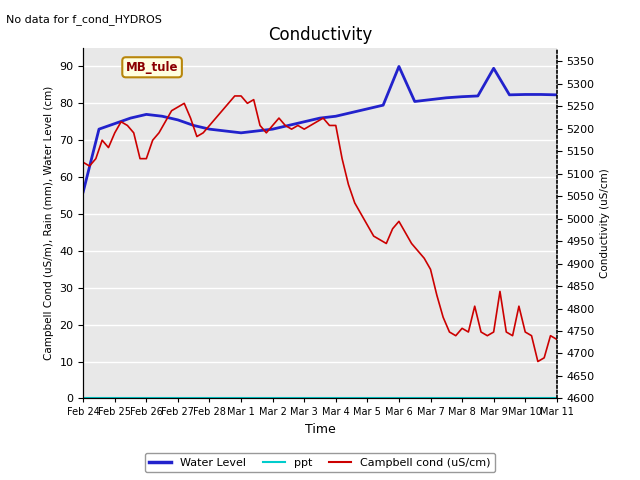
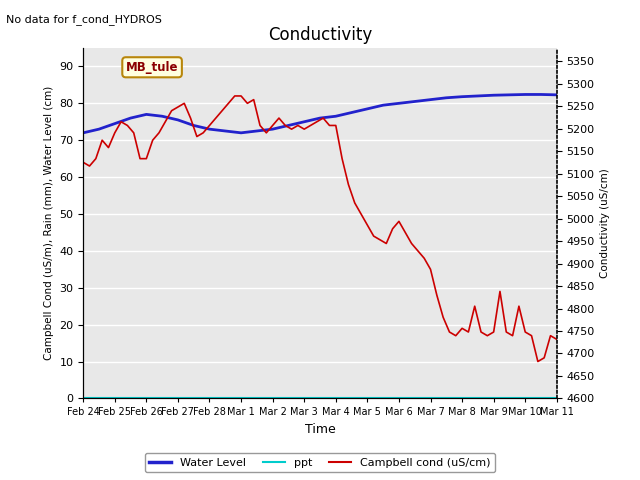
Water Level/Feb 24: 56.0 -> 72.0
Water Level/Mar 6: 90.0 -> 80.0
Water Level/Mar 9: 89.5 -> 82.2
